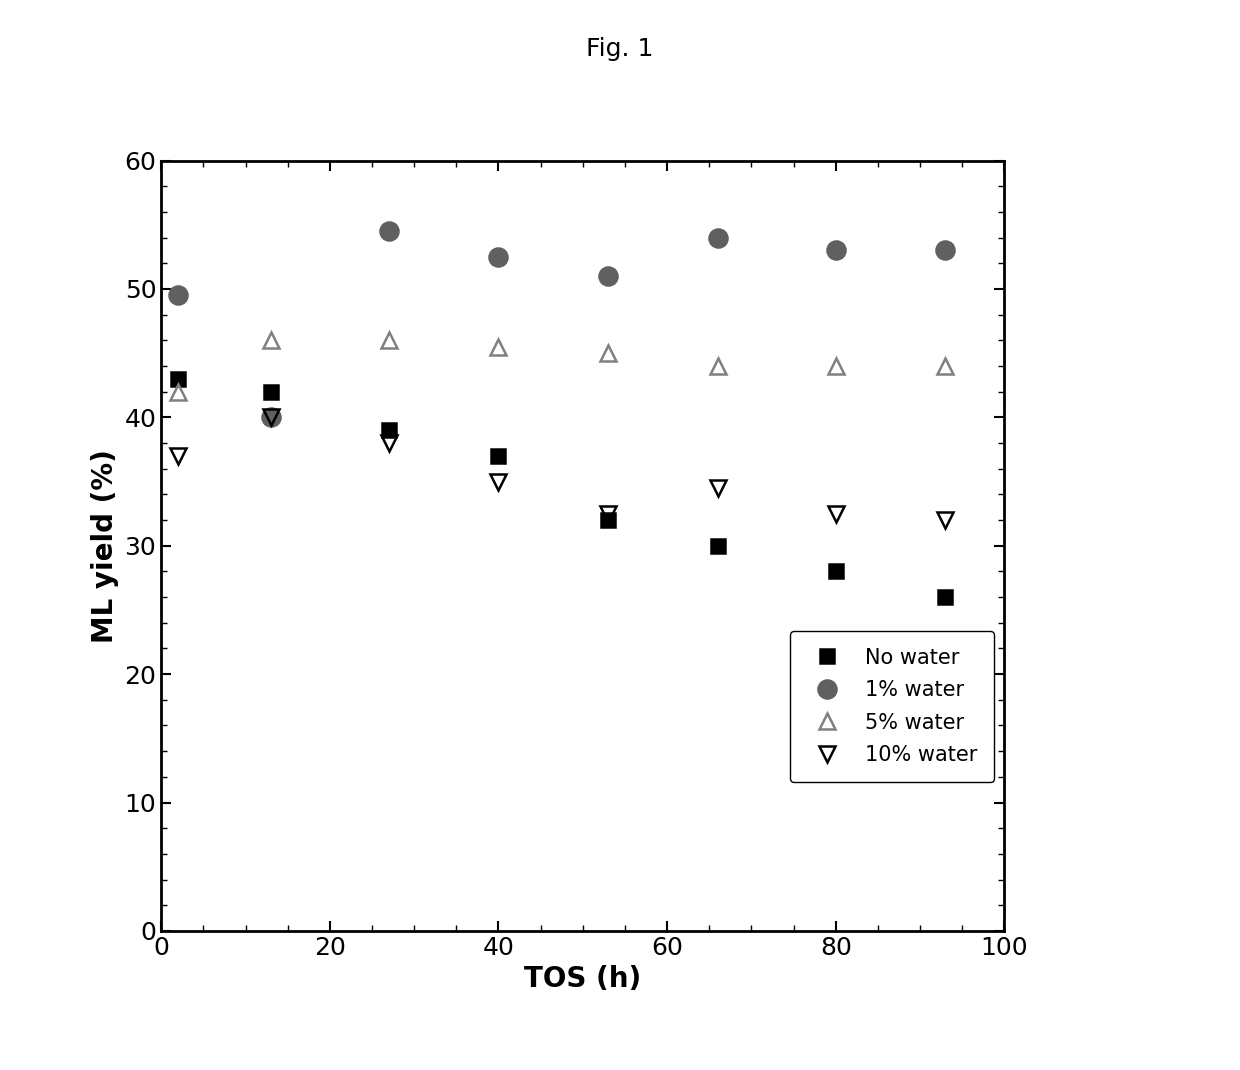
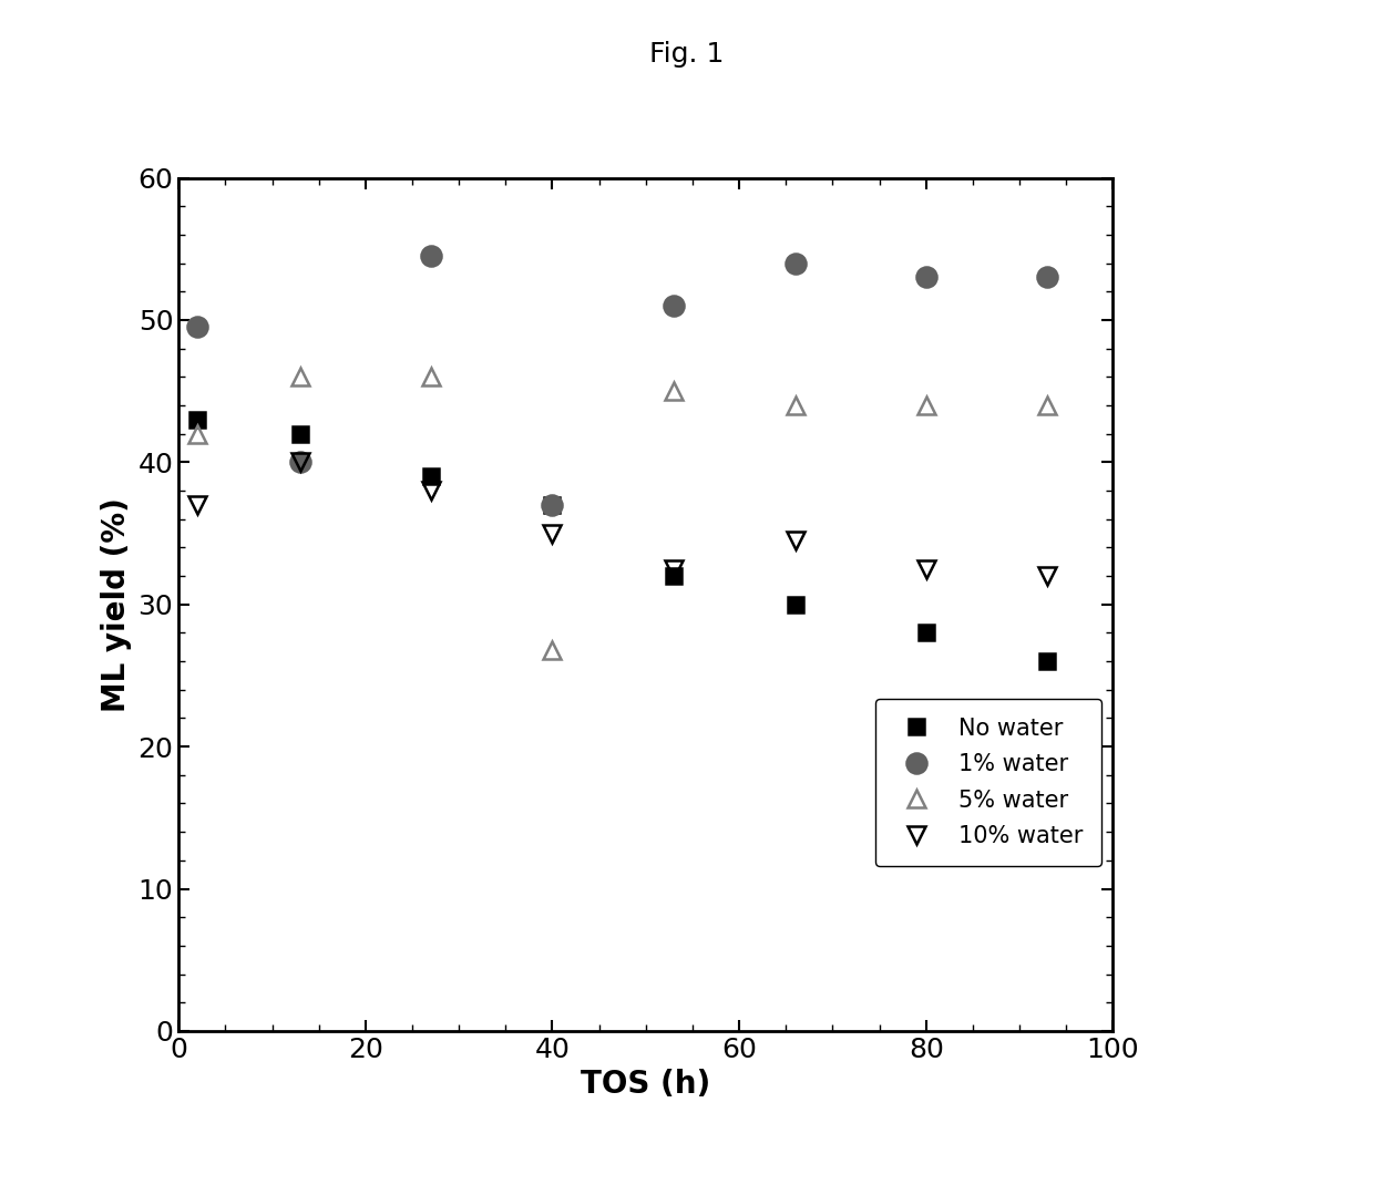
1% water/40: 52.5 -> 37.0
5% water/40: 45.5 -> 26.8
